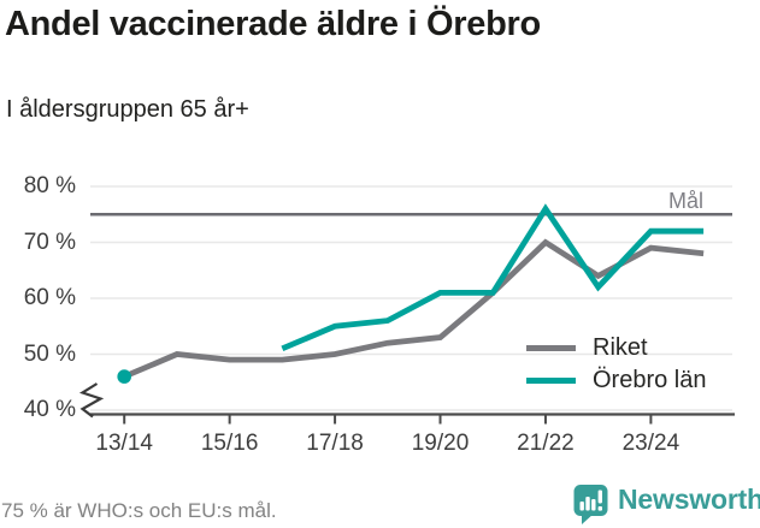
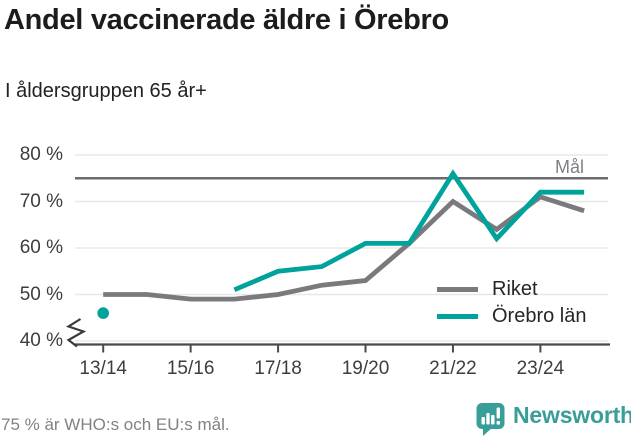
Riket/13/14: 46% -> 50%
Riket/23/24: 69% -> 71%
